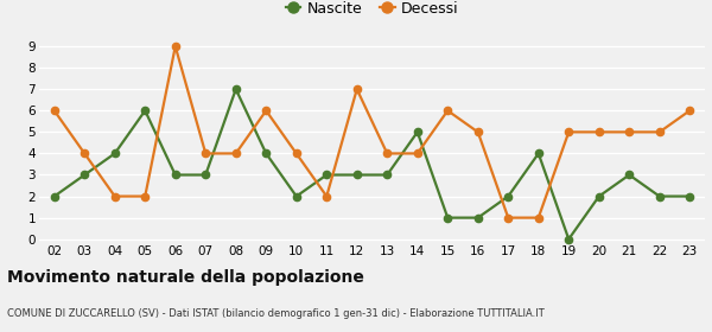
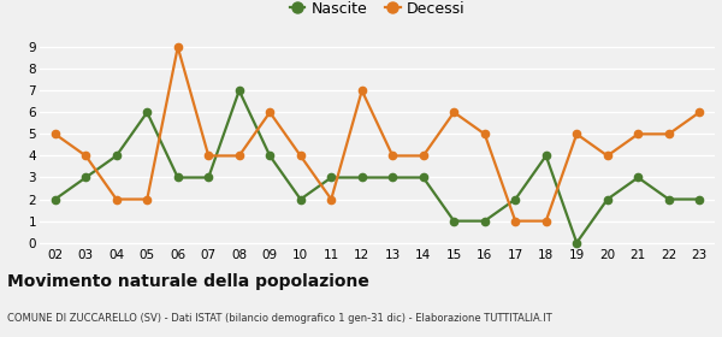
Decessi/02: 6 -> 5
Nascite/14: 5 -> 3
Decessi/20: 5 -> 4
